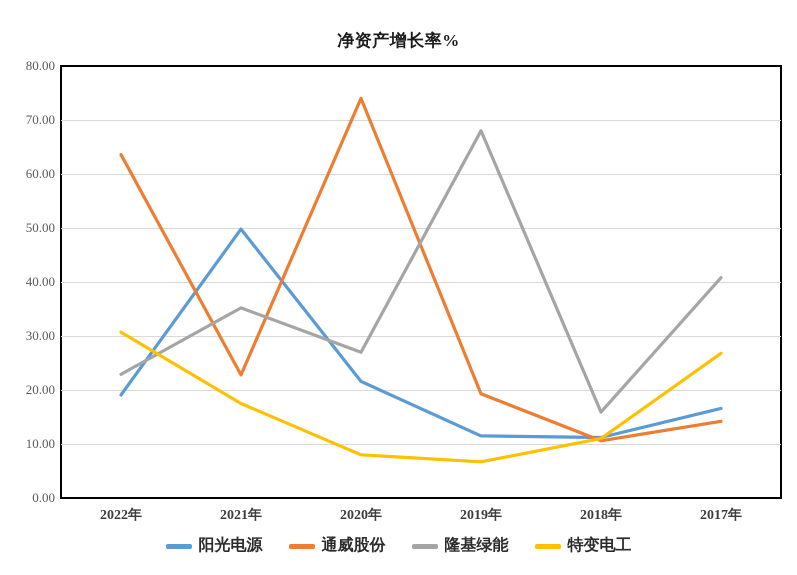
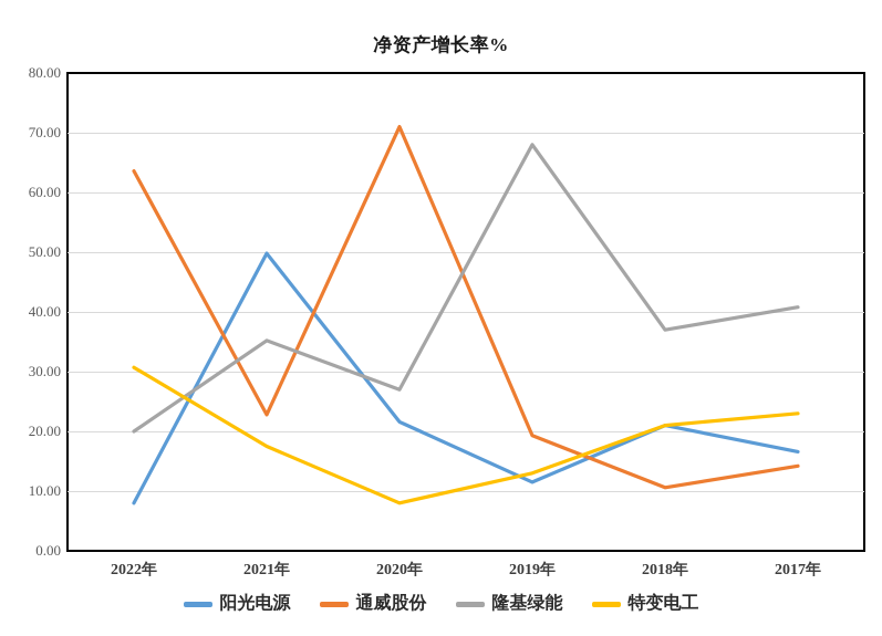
阳光电源/2022年: 19 -> 8
隆基绿能/2022年: 23 -> 20
通威股份/2020年: 74 -> 71
特变电工/2019年: 7 -> 13
阳光电源/2018年: 11 -> 21
隆基绿能/2018年: 16 -> 37
特变电工/2018年: 11 -> 21
特变电工/2017年: 27 -> 23
